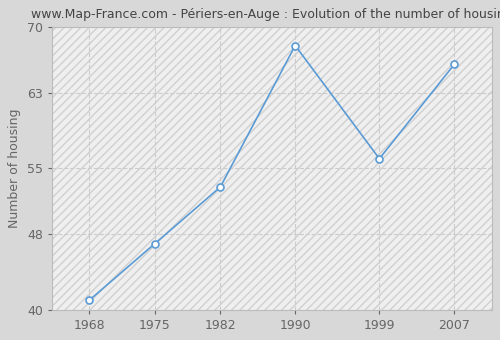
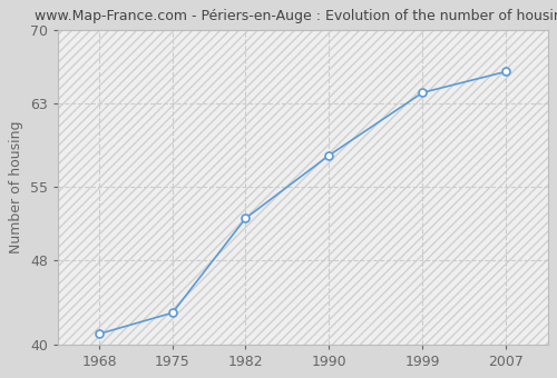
1975: 47 -> 43
1982: 53 -> 52
1990: 68 -> 58
1999: 56 -> 64
